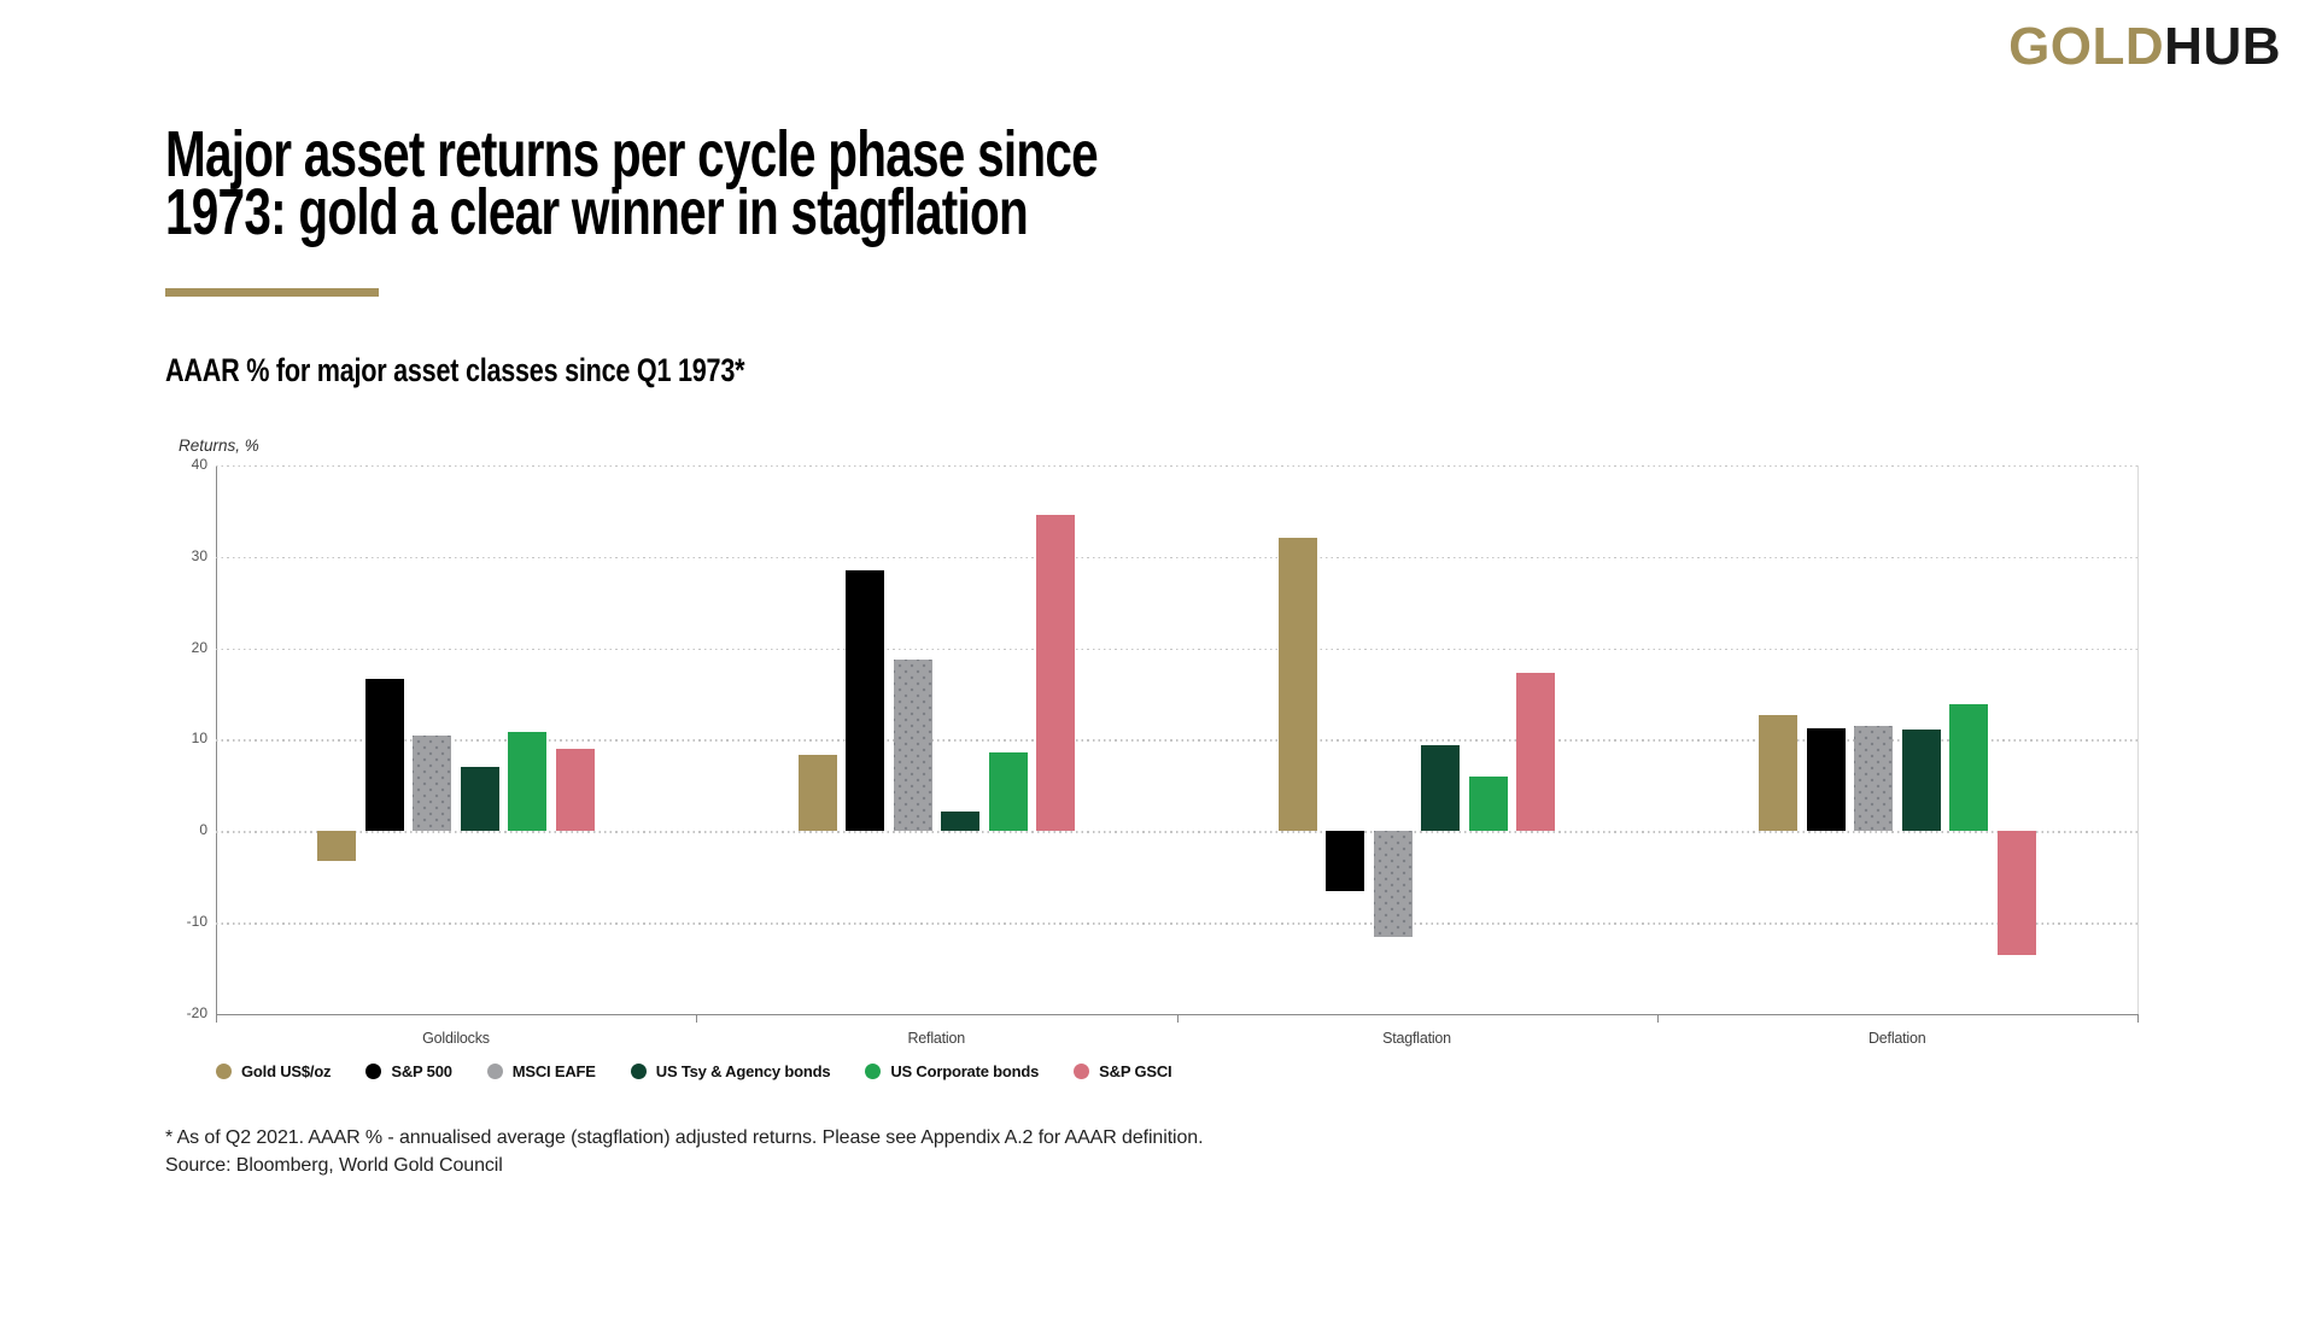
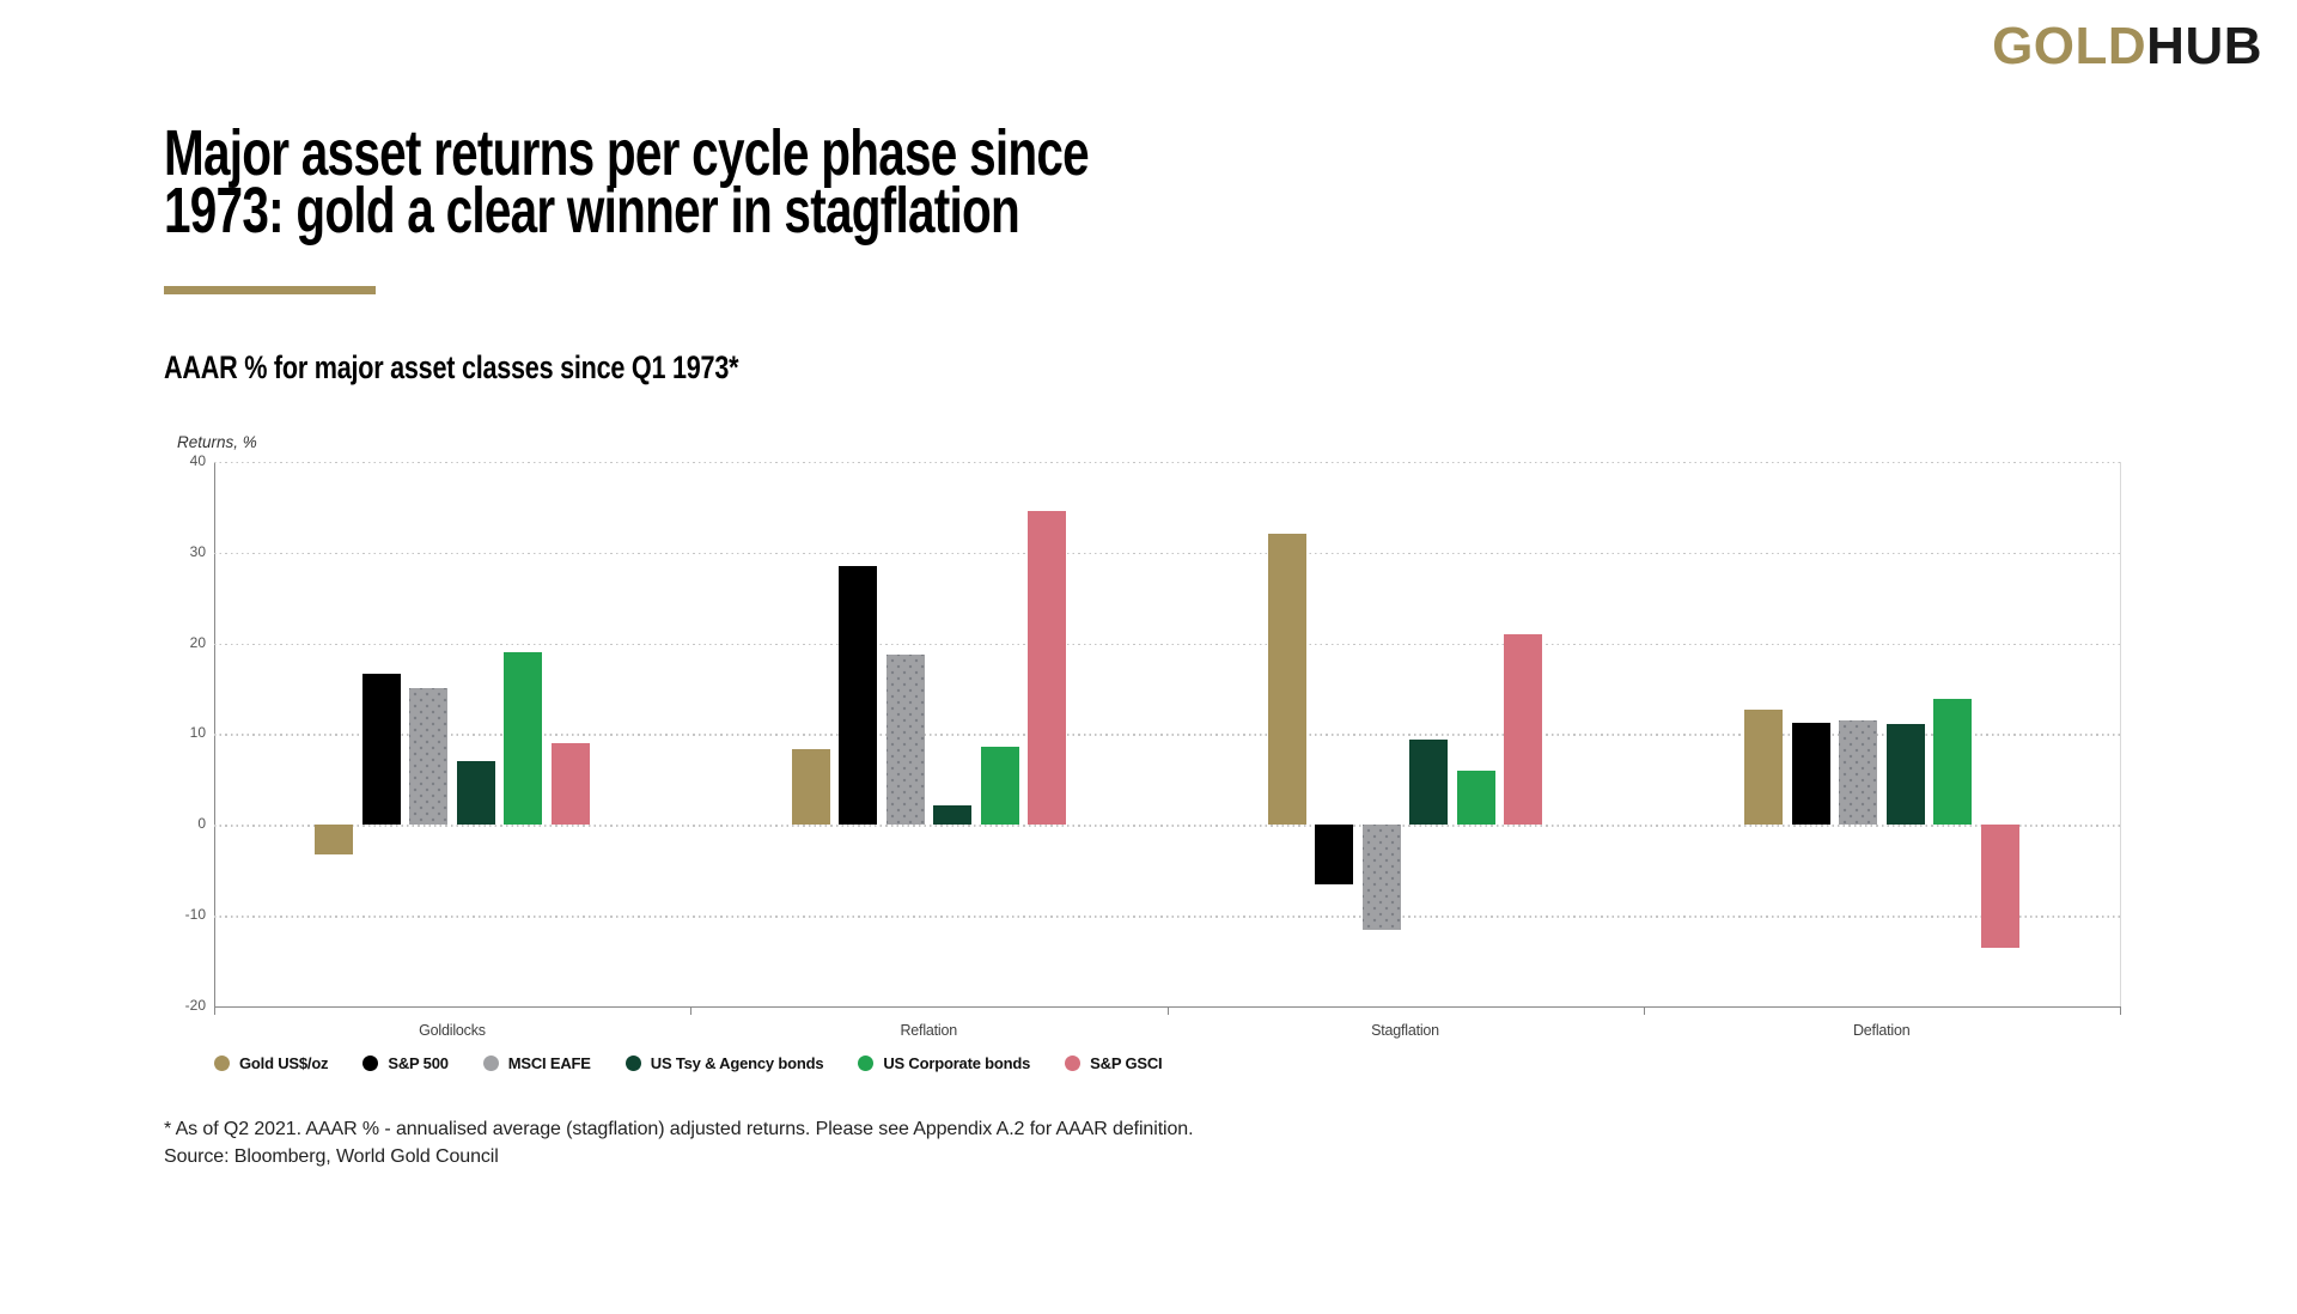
MSCI EAFE/Goldilocks: 10 -> 15
US Corporate bonds/Goldilocks: 11 -> 19
S&P GSCI/Stagflation: 17 -> 21
